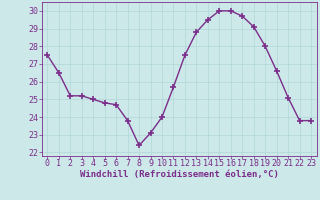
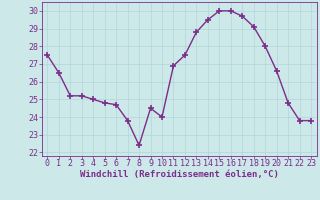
9: 23.1 -> 24.5
11: 25.7 -> 26.9
21: 25.1 -> 24.8
